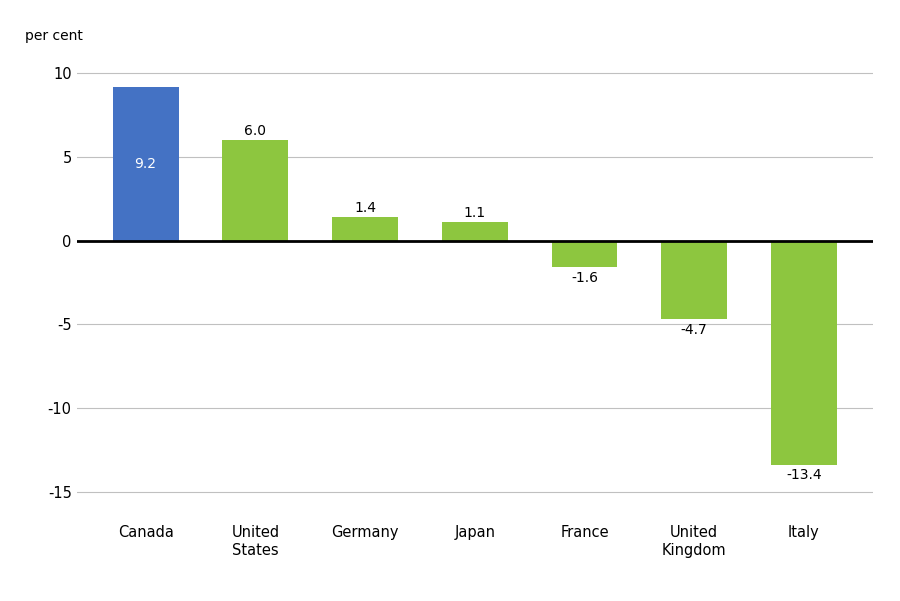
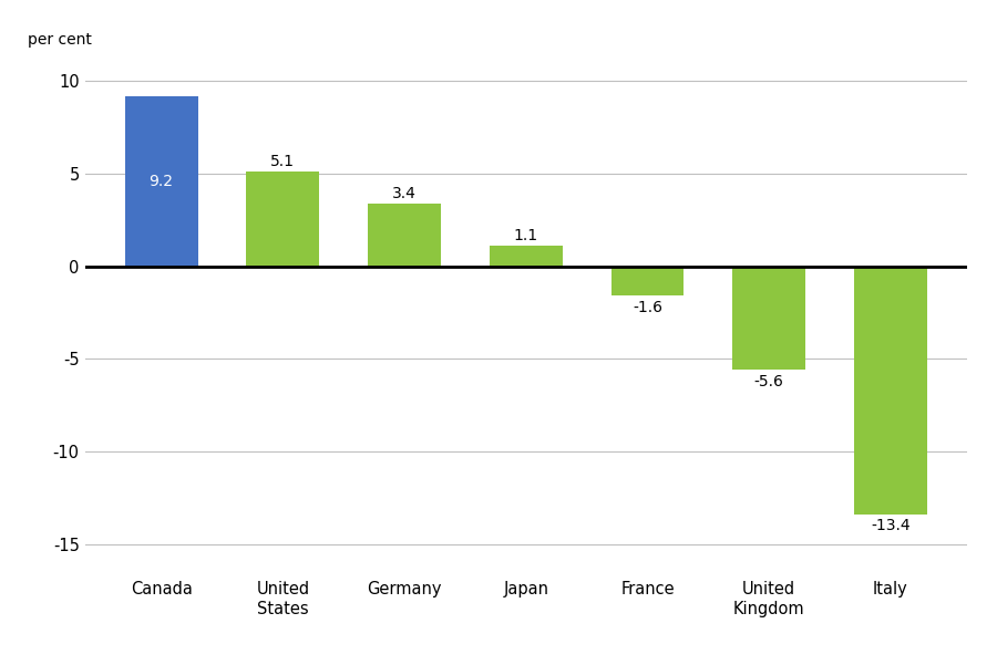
United States: 6.0 -> 5.1
Germany: 1.4 -> 3.4
United Kingdom: -4.7 -> -5.6
